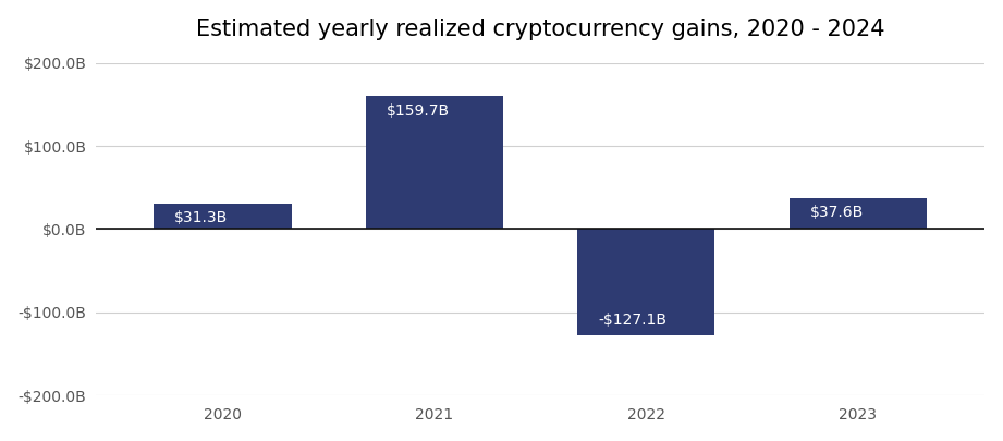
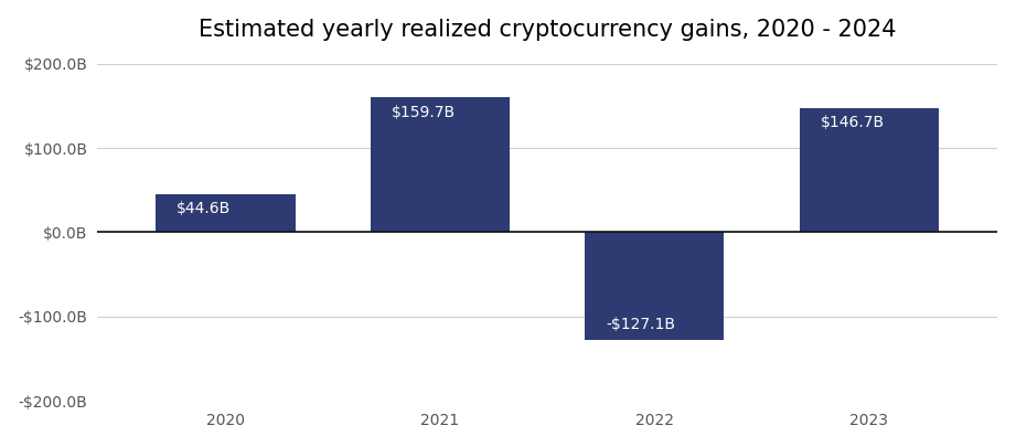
2020: $31.3B -> $44.6B
2023: $37.6B -> $146.7B
